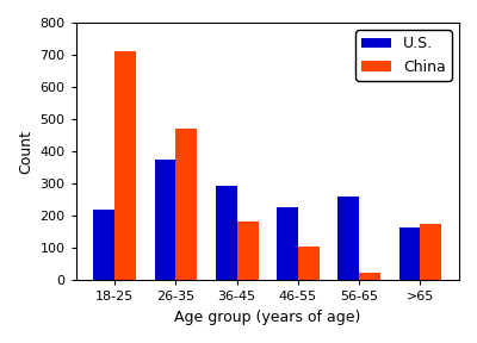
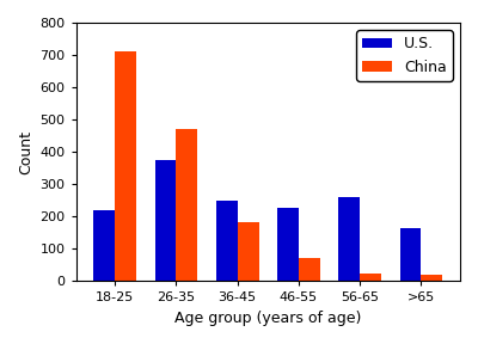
U.S./36-45: 295 -> 248
China/46-55: 105 -> 70
China/>65: 175 -> 20
